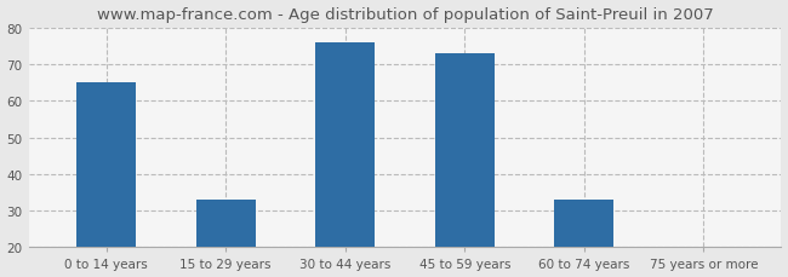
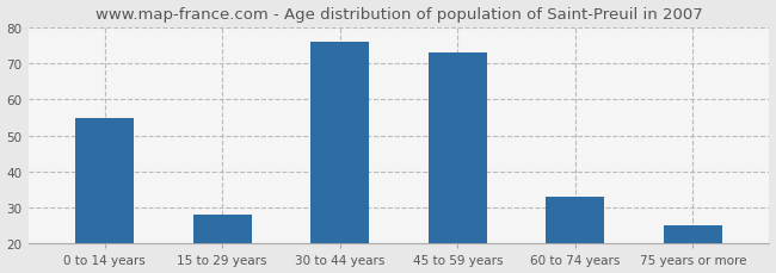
0 to 14 years: 65 -> 55
15 to 29 years: 33 -> 28
75 years or more: 20 -> 25
